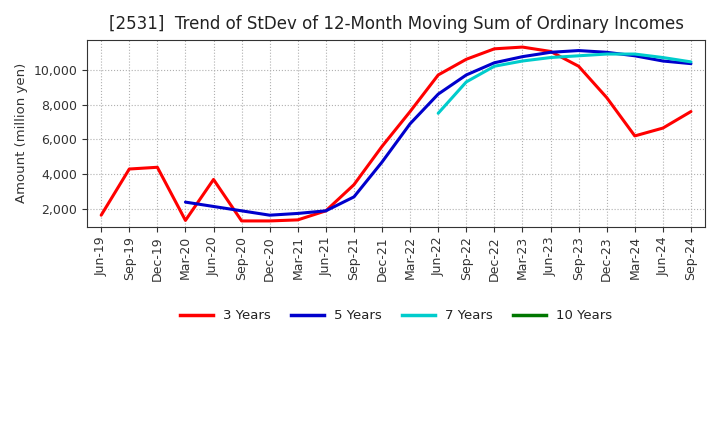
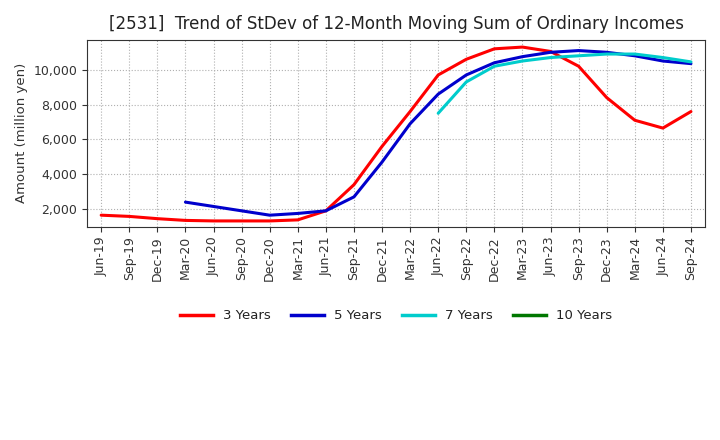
3 Years/Sep-19: 4,300 -> 1,600
3 Years/Dec-19: 4,400 -> 1,400
3 Years/Jun-20: 3,700 -> 1,300
3 Years/Mar-24: 6,200 -> 7,100
